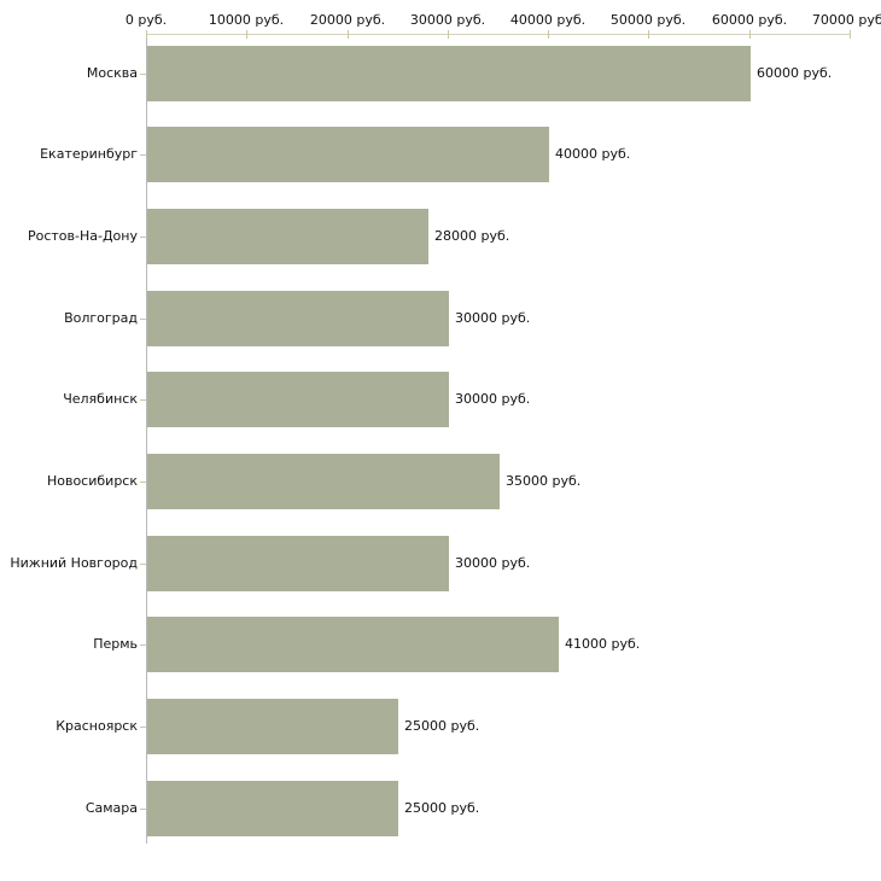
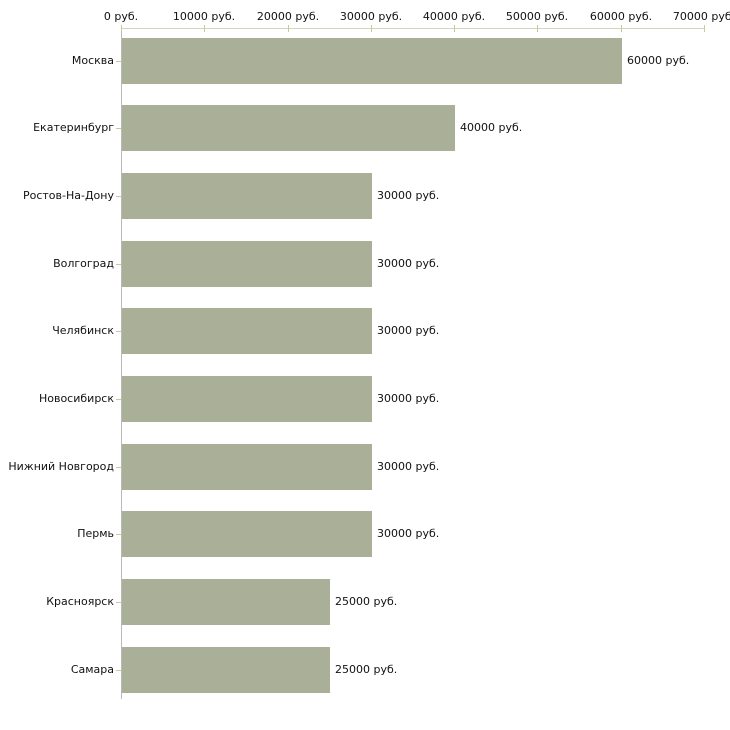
Ростов-На-Дону: 28000 -> 30000
Новосибирск: 35000 -> 30000
Пермь: 41000 -> 30000
